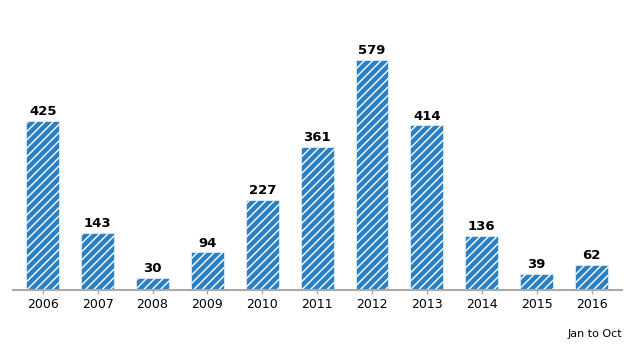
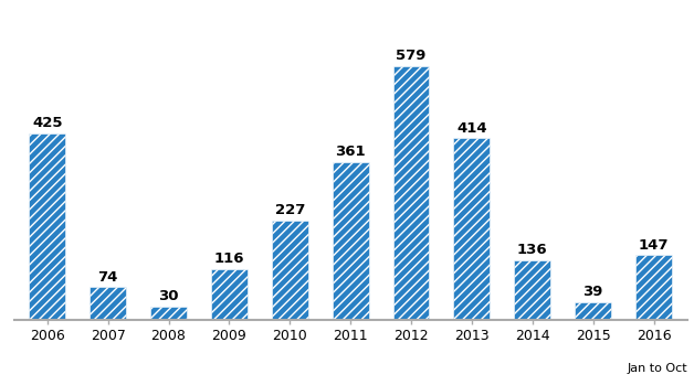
2007: 143 -> 74
2009: 94 -> 116
2016: 62 -> 147
